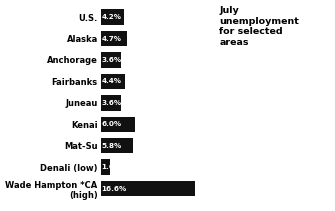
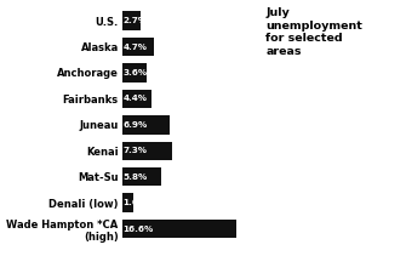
U.S.: 4.2% -> 2.7%
Juneau: 3.6% -> 6.9%
Kenai: 6.0% -> 7.3%
